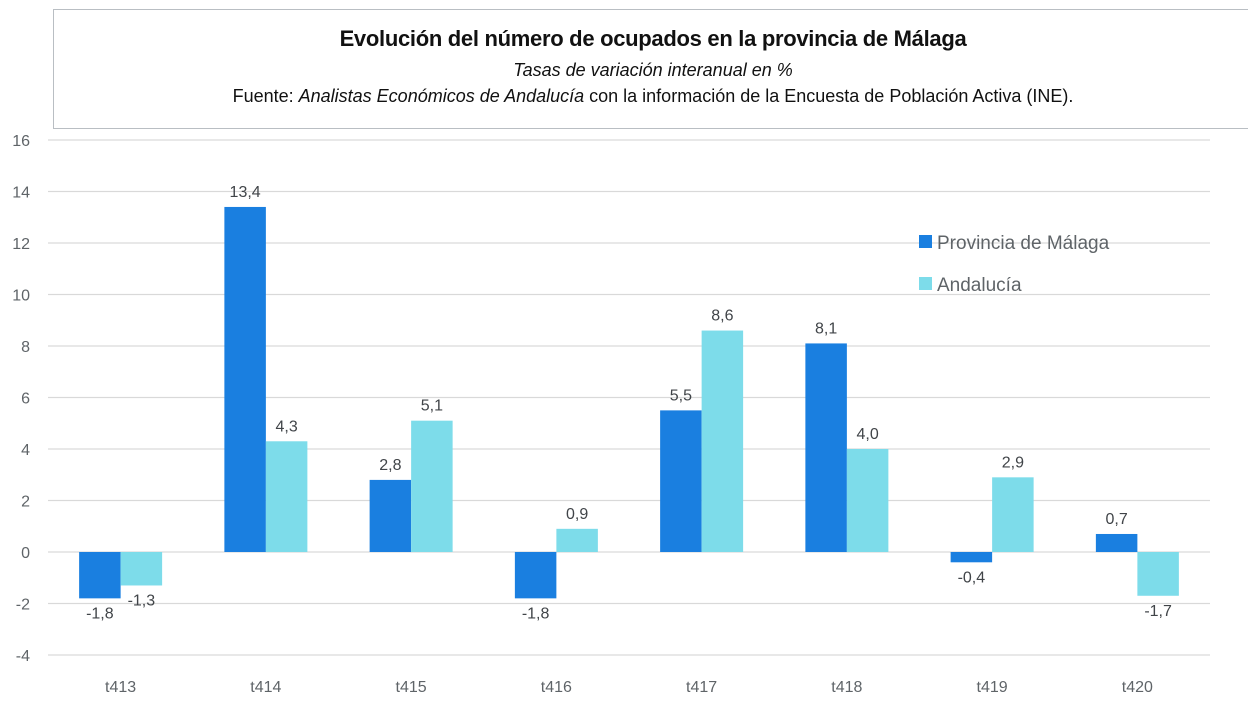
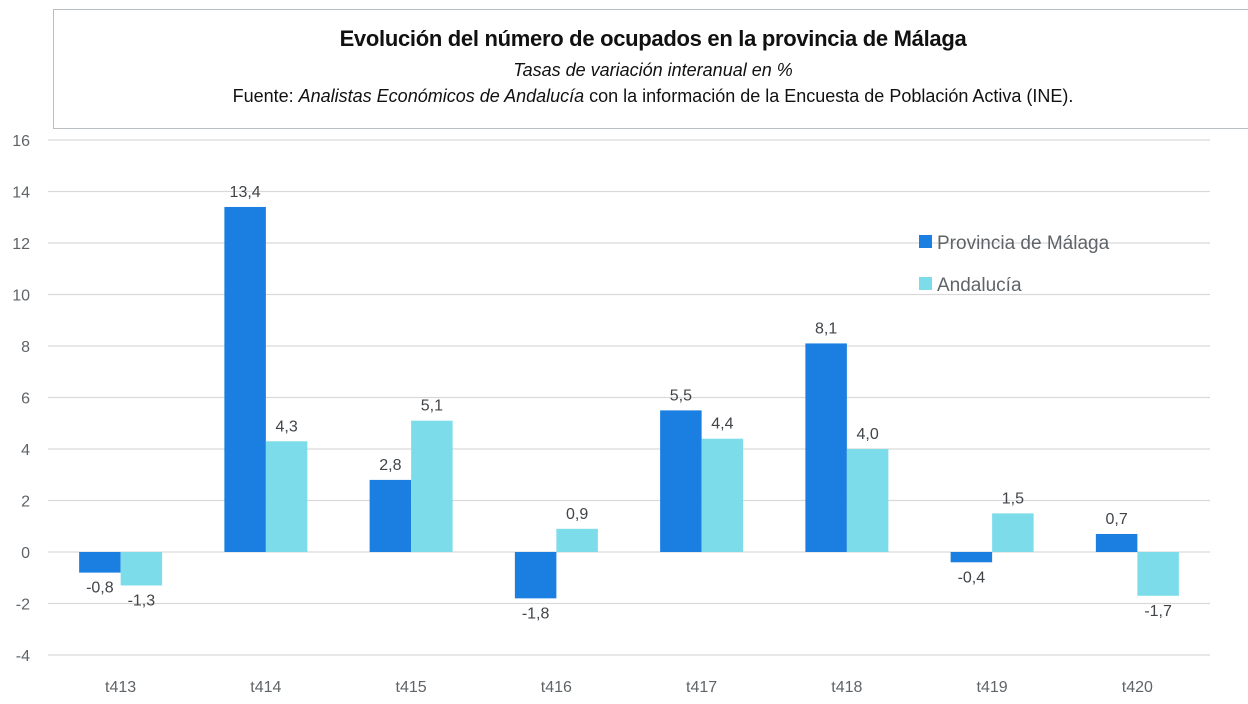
Provincia de Málaga/t413: -1,8 -> -0,8
Andalucía/t417: 8,6 -> 4,4
Andalucía/t419: 2,9 -> 1,5
